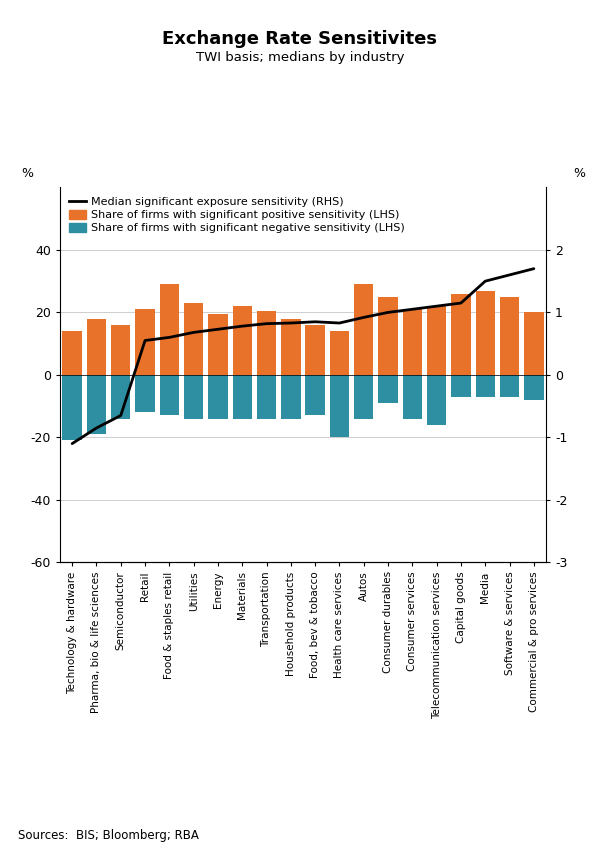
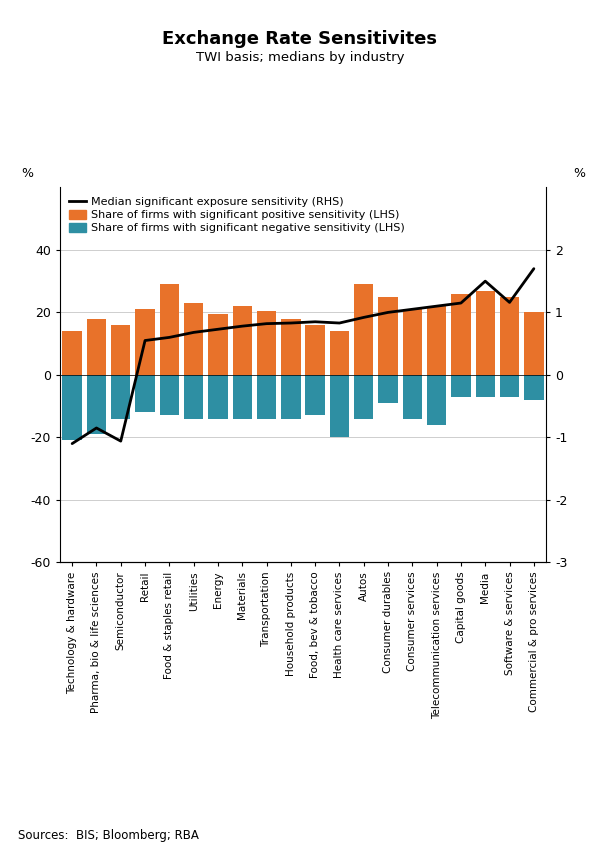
Median significant exposure sensitivity (RHS)/Semiconductor: -0.65 -> -1.06
Median significant exposure sensitivity (RHS)/Software & services: 1.60 -> 1.16
